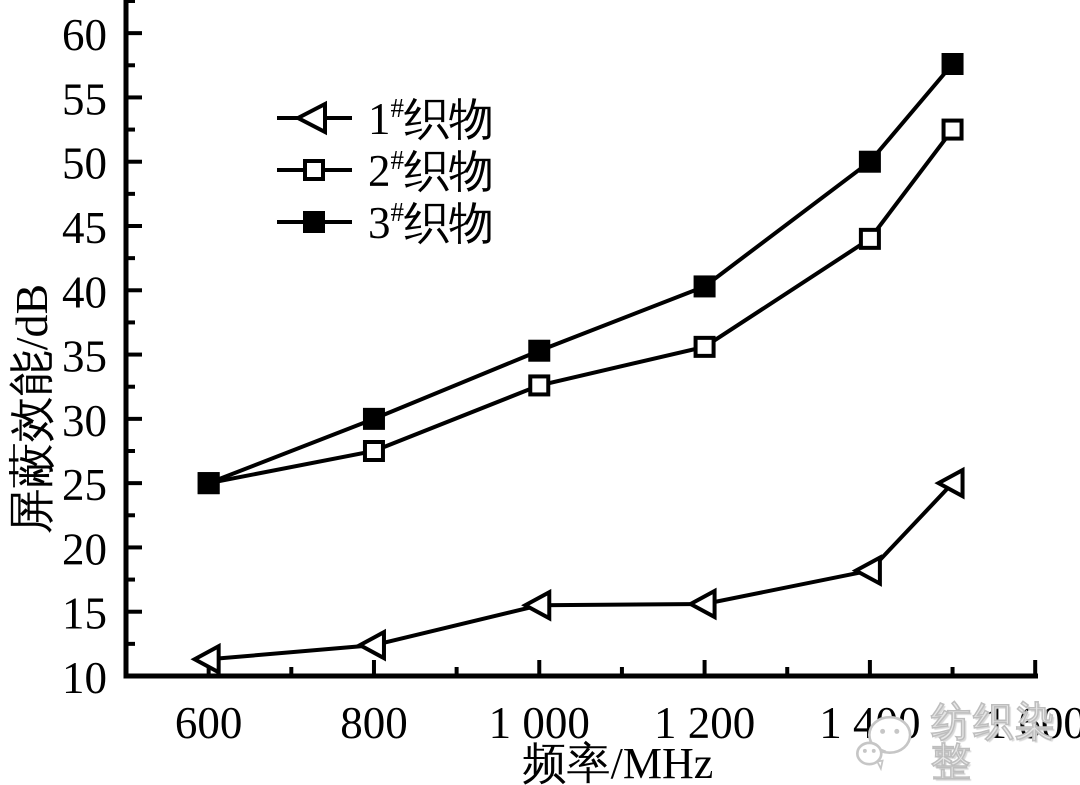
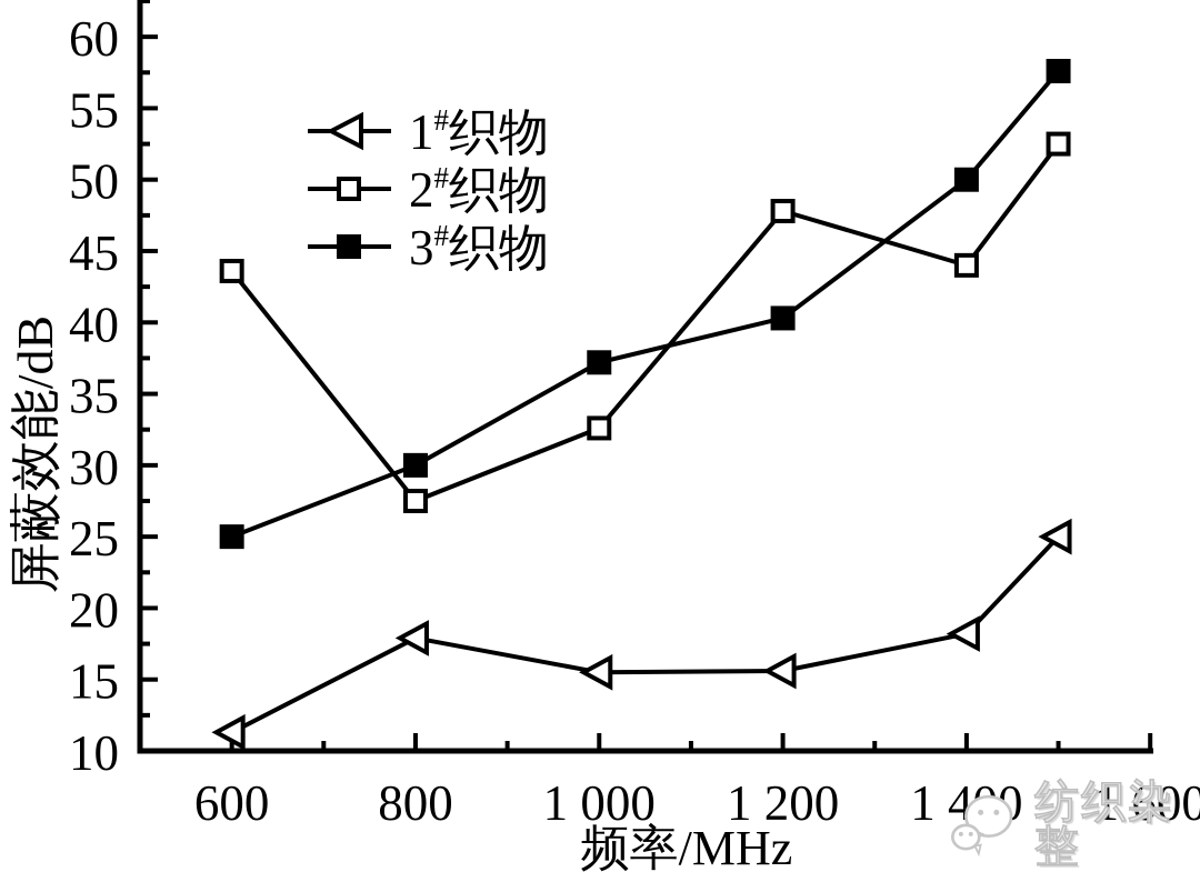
2#织物/600: 25.0 -> 43.6
1#织物/800: 12.4 -> 17.9
3#织物/1000: 35.3 -> 37.2
2#织物/1200: 35.6 -> 47.8
